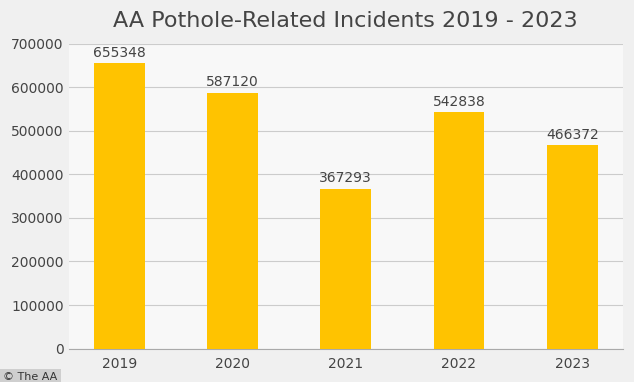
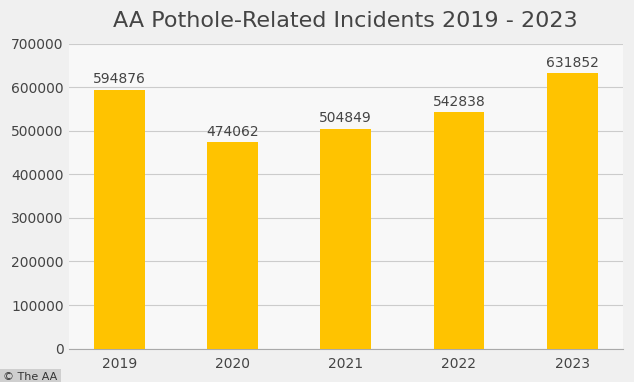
2019: 655348 -> 594876
2020: 587120 -> 474062
2021: 367293 -> 504849
2023: 466372 -> 631852
